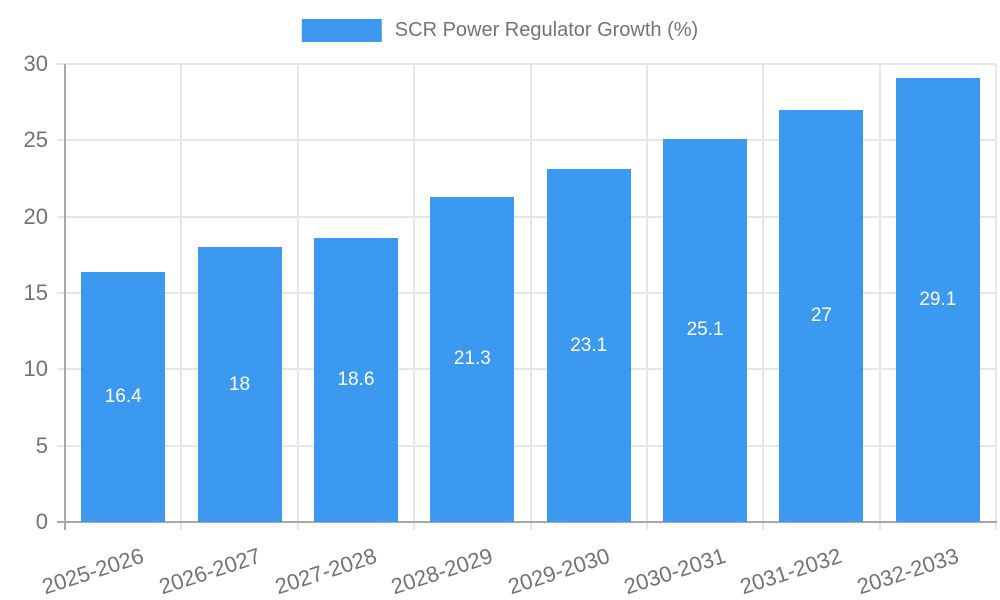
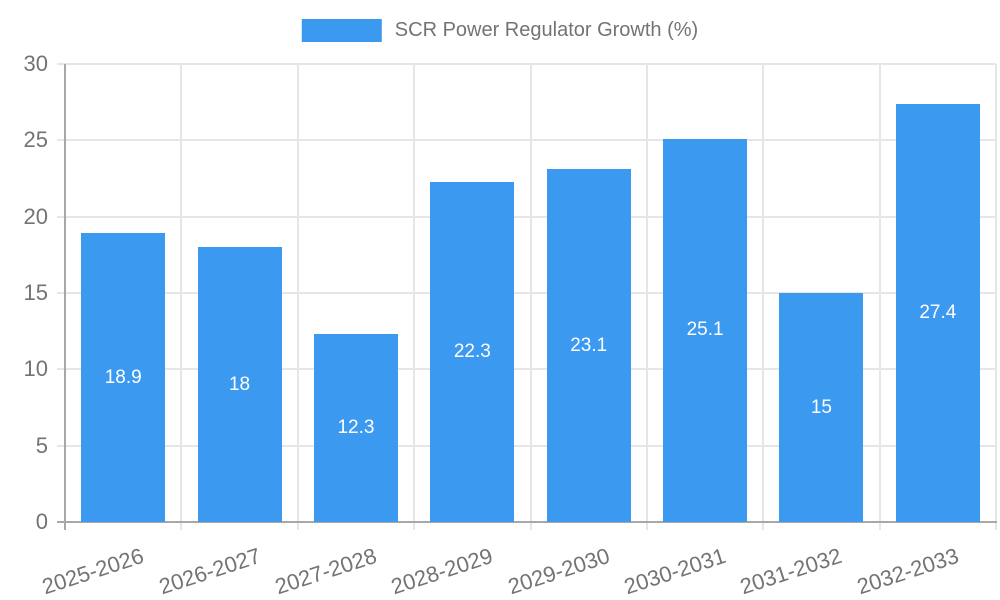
2025-2026: 16.4 -> 18.9
2027-2028: 18.6 -> 12.3
2028-2029: 21.3 -> 22.3
2031-2032: 27 -> 15
2032-2033: 29.1 -> 27.4
